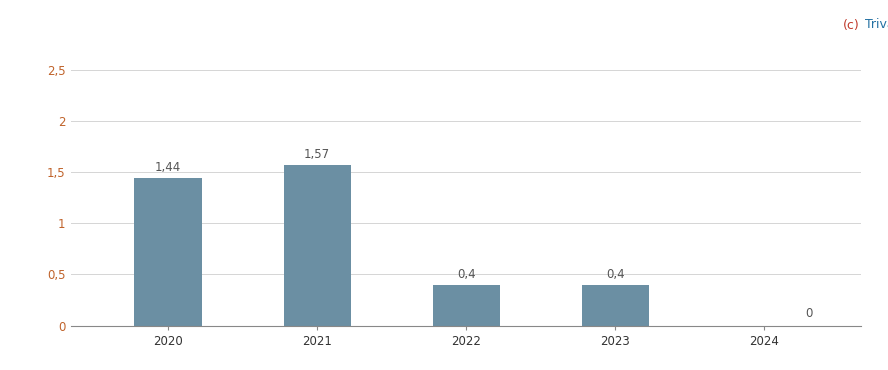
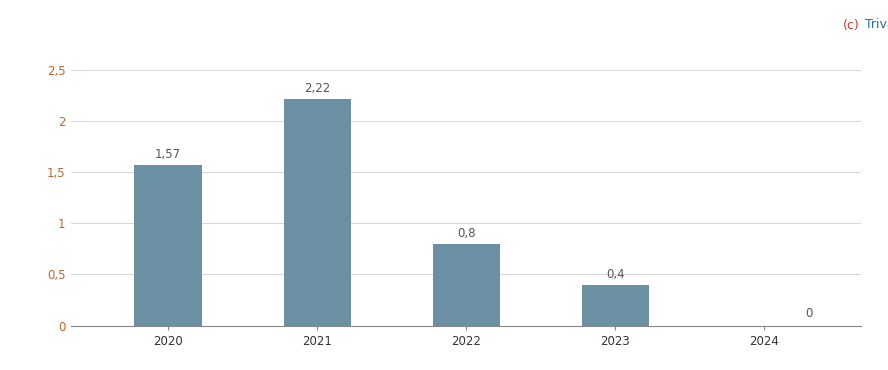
2020: 1,44 -> 1,57
2021: 1,57 -> 2,22
2022: 0,4 -> 0,8
